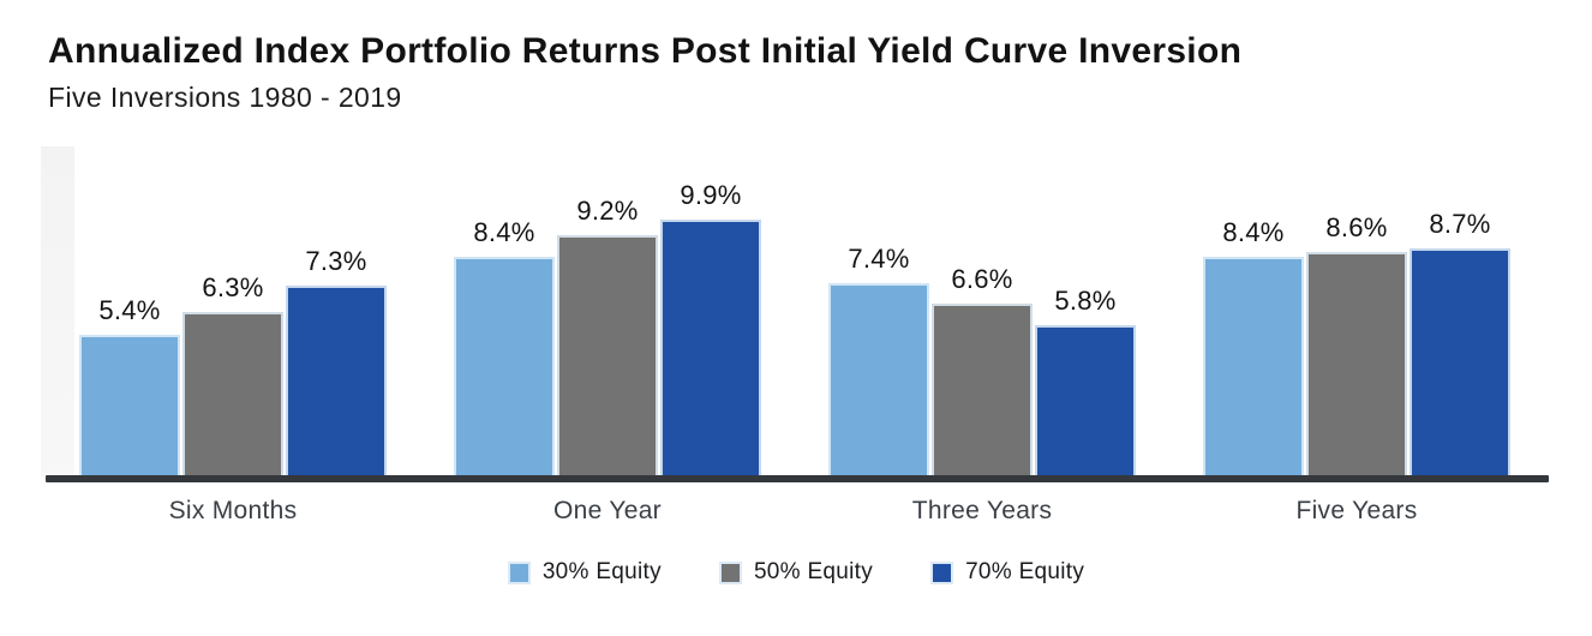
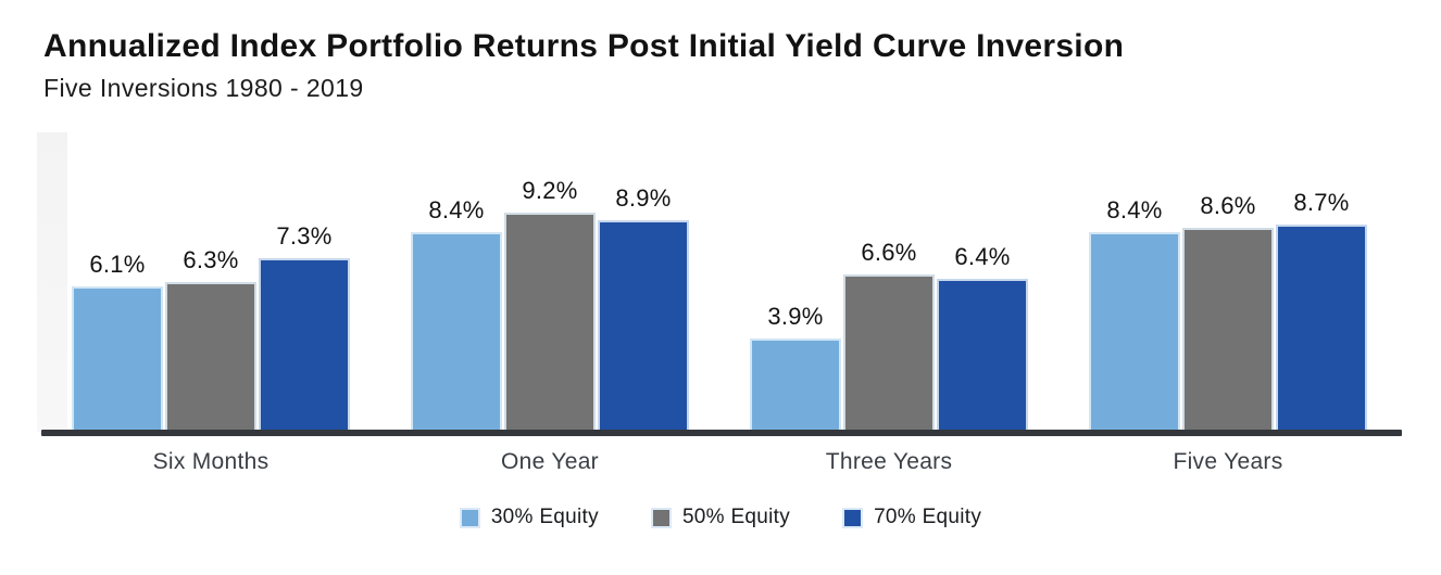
30% Equity/Six Months: 5.4% -> 6.1%
70% Equity/One Year: 9.9% -> 8.9%
30% Equity/Three Years: 7.4% -> 3.9%
70% Equity/Three Years: 5.8% -> 6.4%
